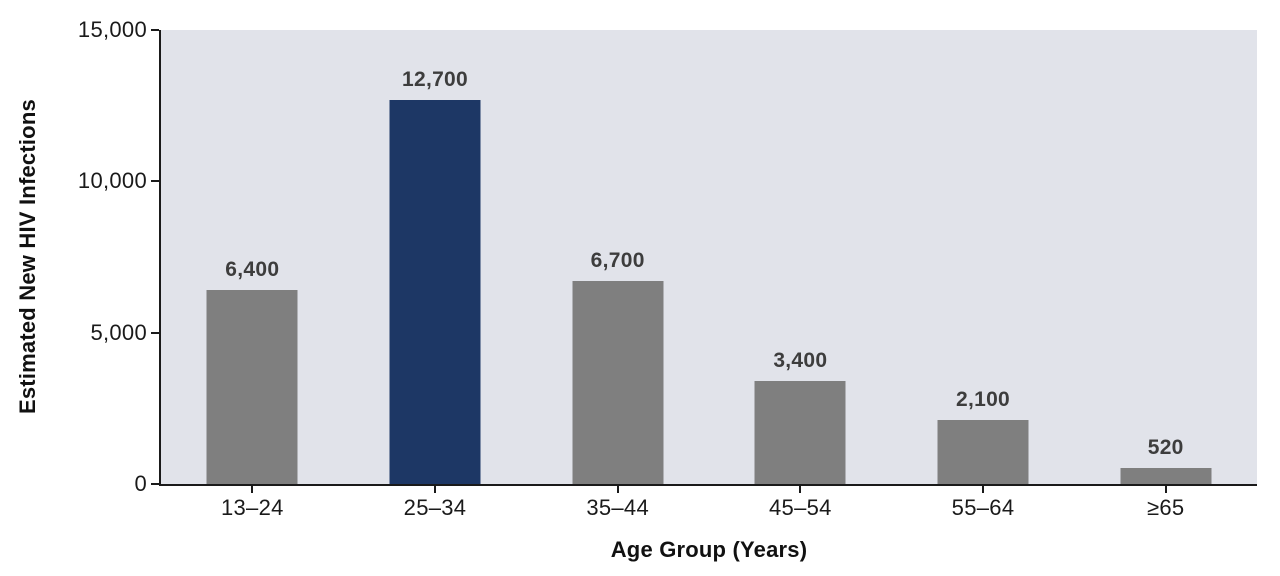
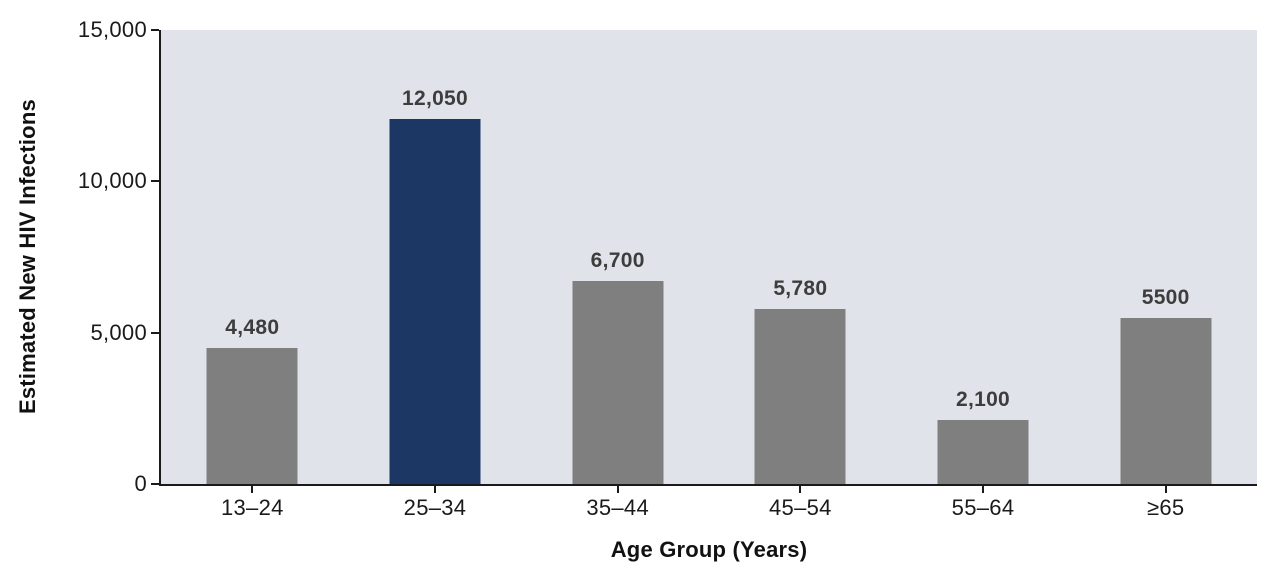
13–24: 6,400 -> 4,480
25–34: 12,700 -> 12,050
45–54: 3,400 -> 5,780
≥65: 520 -> 5500
